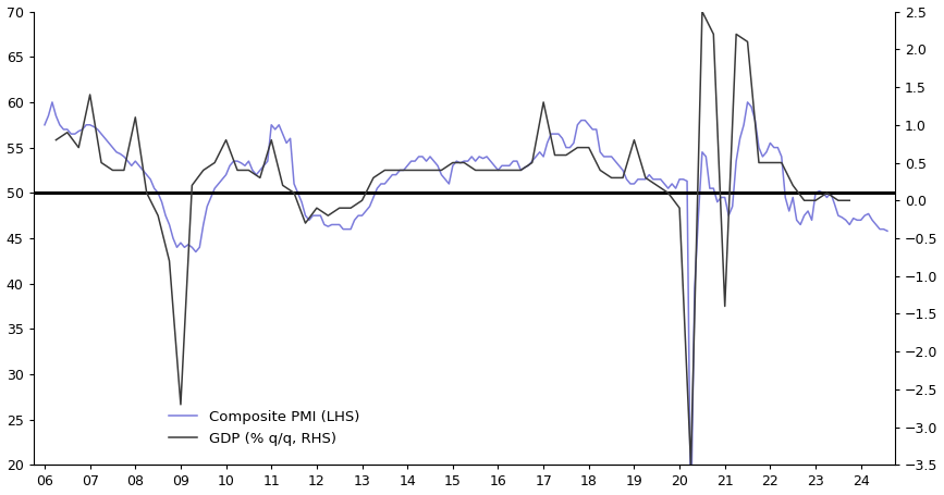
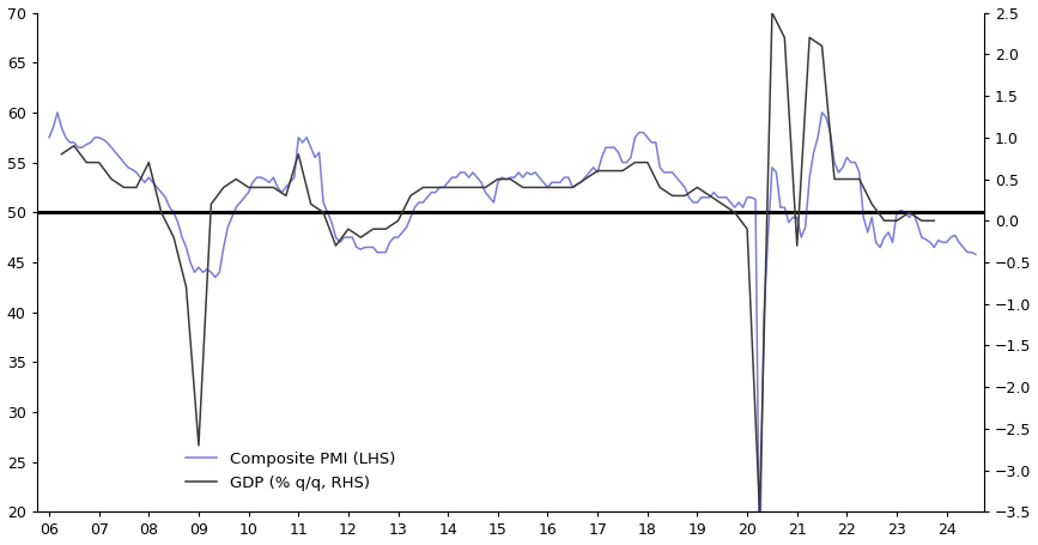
GDP (% q/q, RHS)/07: 1.4 -> 0.7
GDP (% q/q, RHS)/08: 1.1 -> 0.7
GDP (% q/q, RHS)/10: 0.8 -> 0.4
GDP (% q/q, RHS)/17: 1.3 -> 0.6
GDP (% q/q, RHS)/19: 0.8 -> 0.4
GDP (% q/q, RHS)/21: -1.4 -> -0.3
